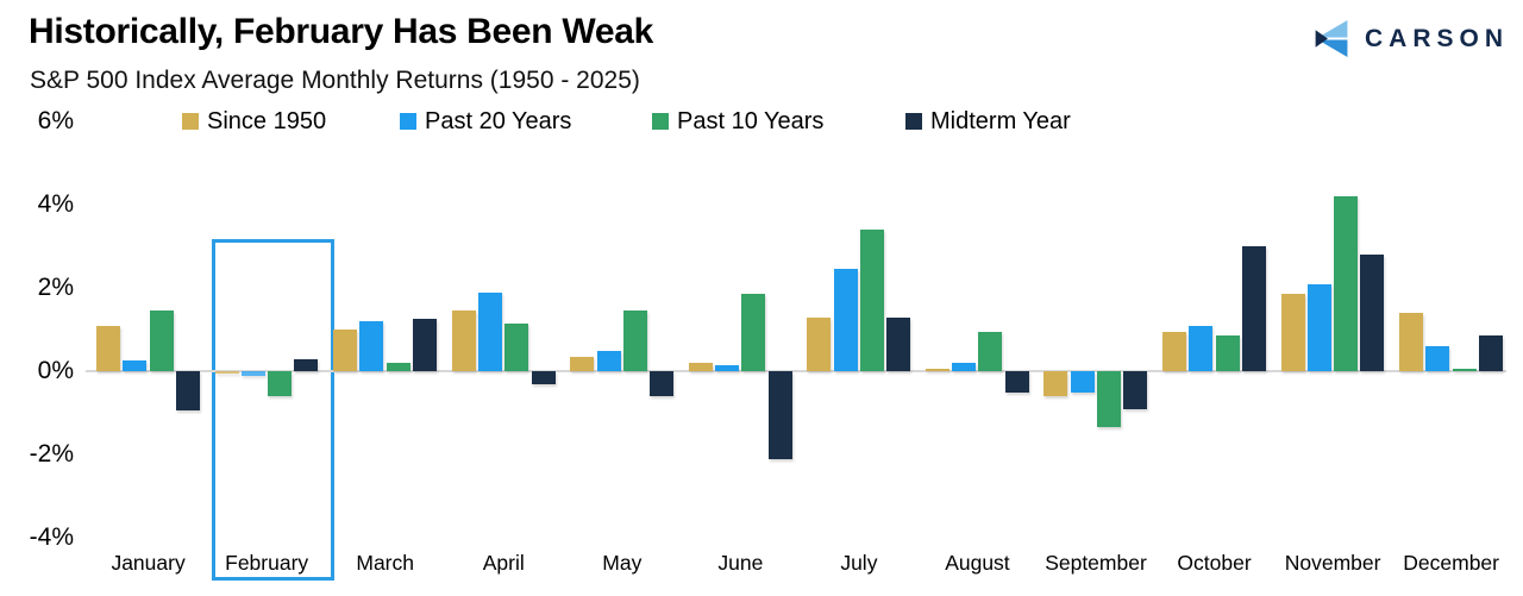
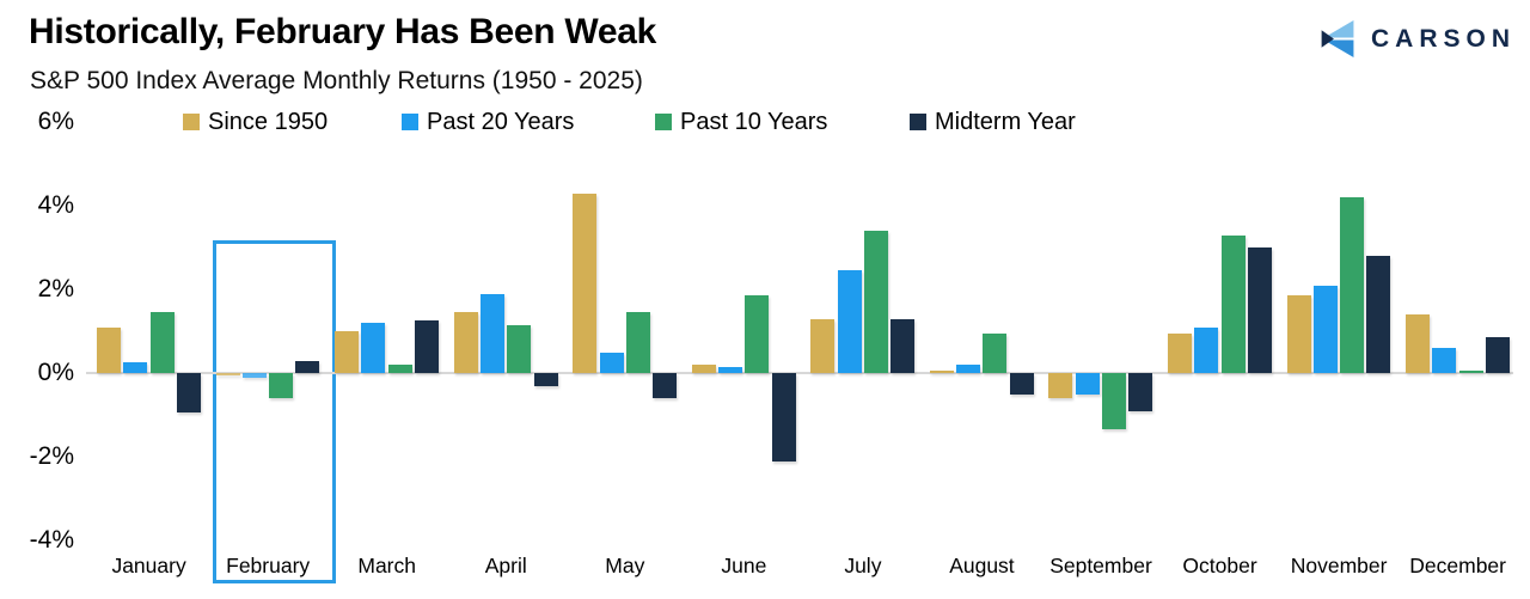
Since 1950/May: 0.3% -> 4.3%
Past 10 Years/October: 0.8% -> 3.3%
